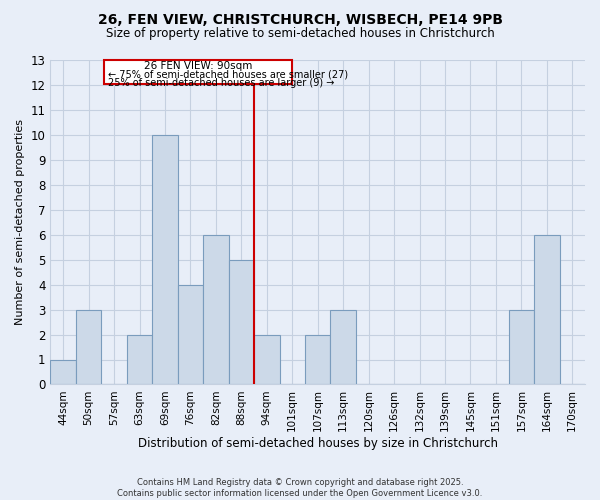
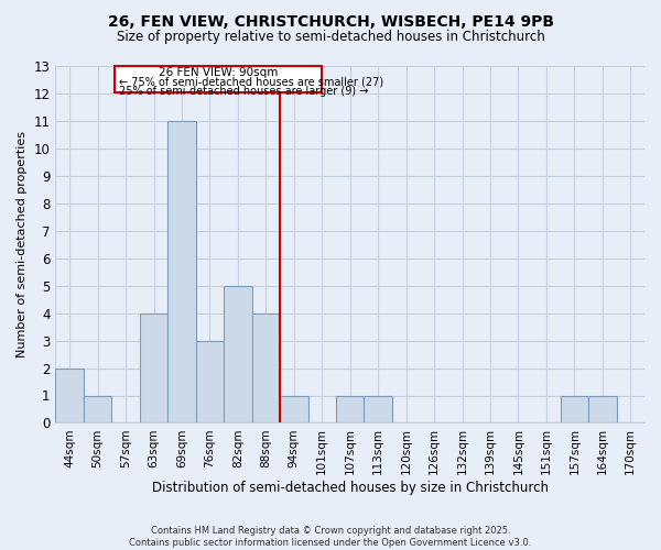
44sqm: 1 -> 2
50sqm: 3 -> 1
63sqm: 2 -> 4
69sqm: 10 -> 11
76sqm: 4 -> 3
82sqm: 6 -> 5
88sqm: 5 -> 4
94sqm: 2 -> 1
107sqm: 2 -> 1
113sqm: 3 -> 1
157sqm: 3 -> 1
164sqm: 6 -> 1
